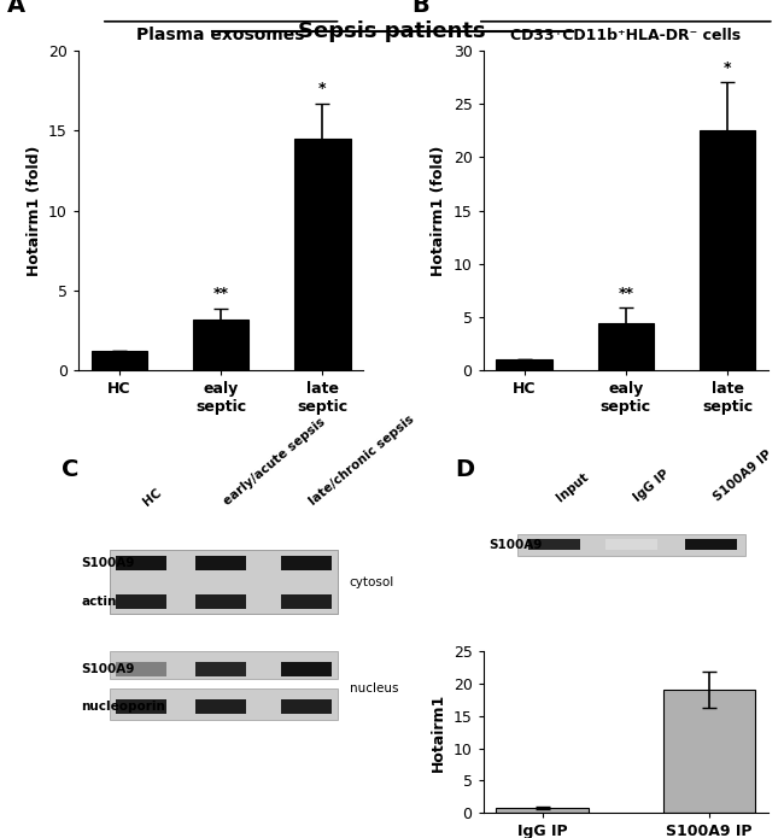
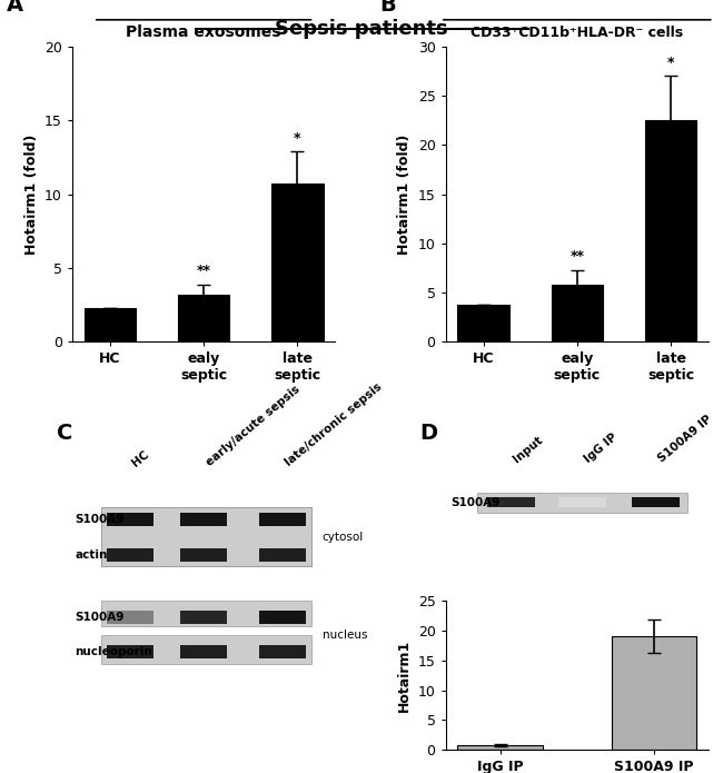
Plasma exosomes/HC: 1.2 -> 2.3
Plasma exosomes/late septic: 14.5 -> 10.7
CD33⁺CD11b⁺HLA-DR⁻ cells/HC: 1.1 -> 3.8
CD33⁺CD11b⁺HLA-DR⁻ cells/ealy septic: 4.4 -> 5.8
